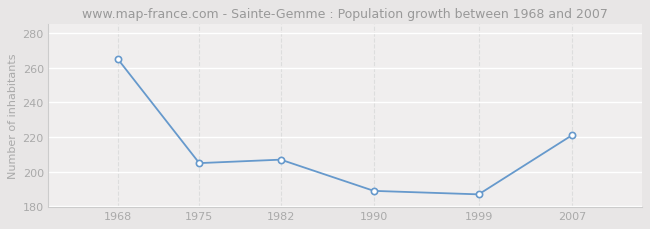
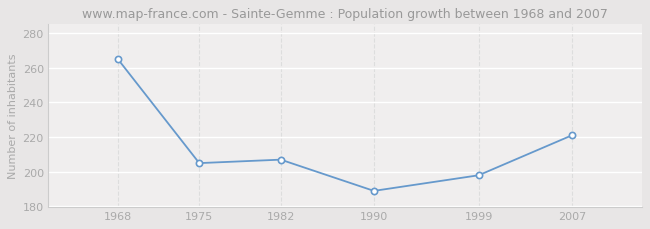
1999: 187 -> 198
